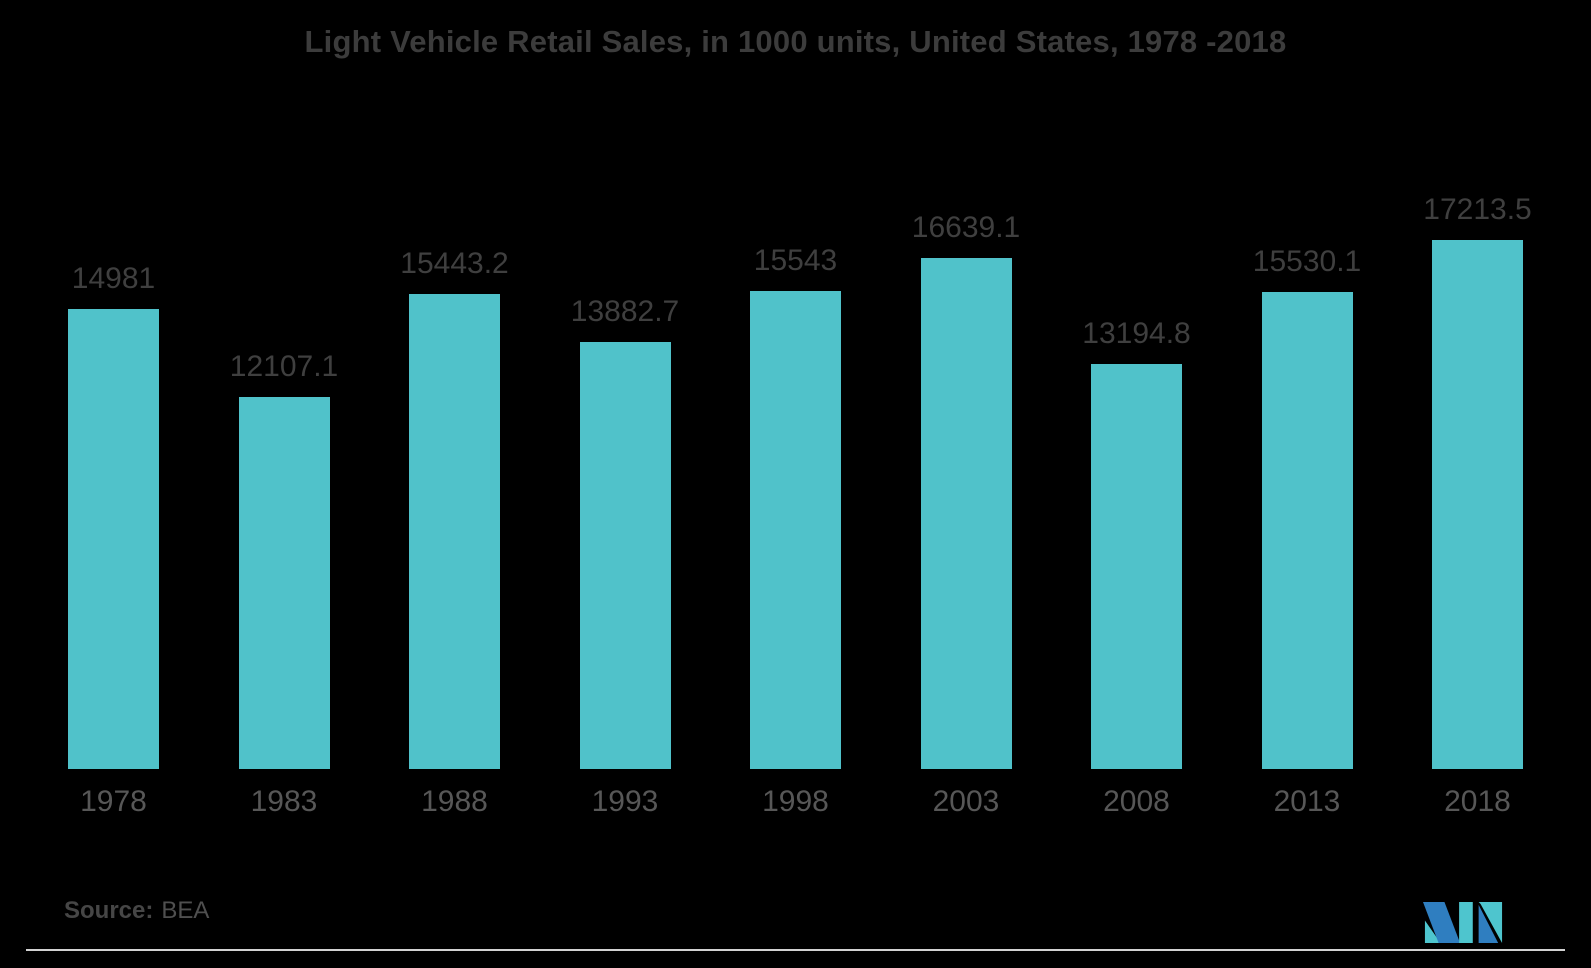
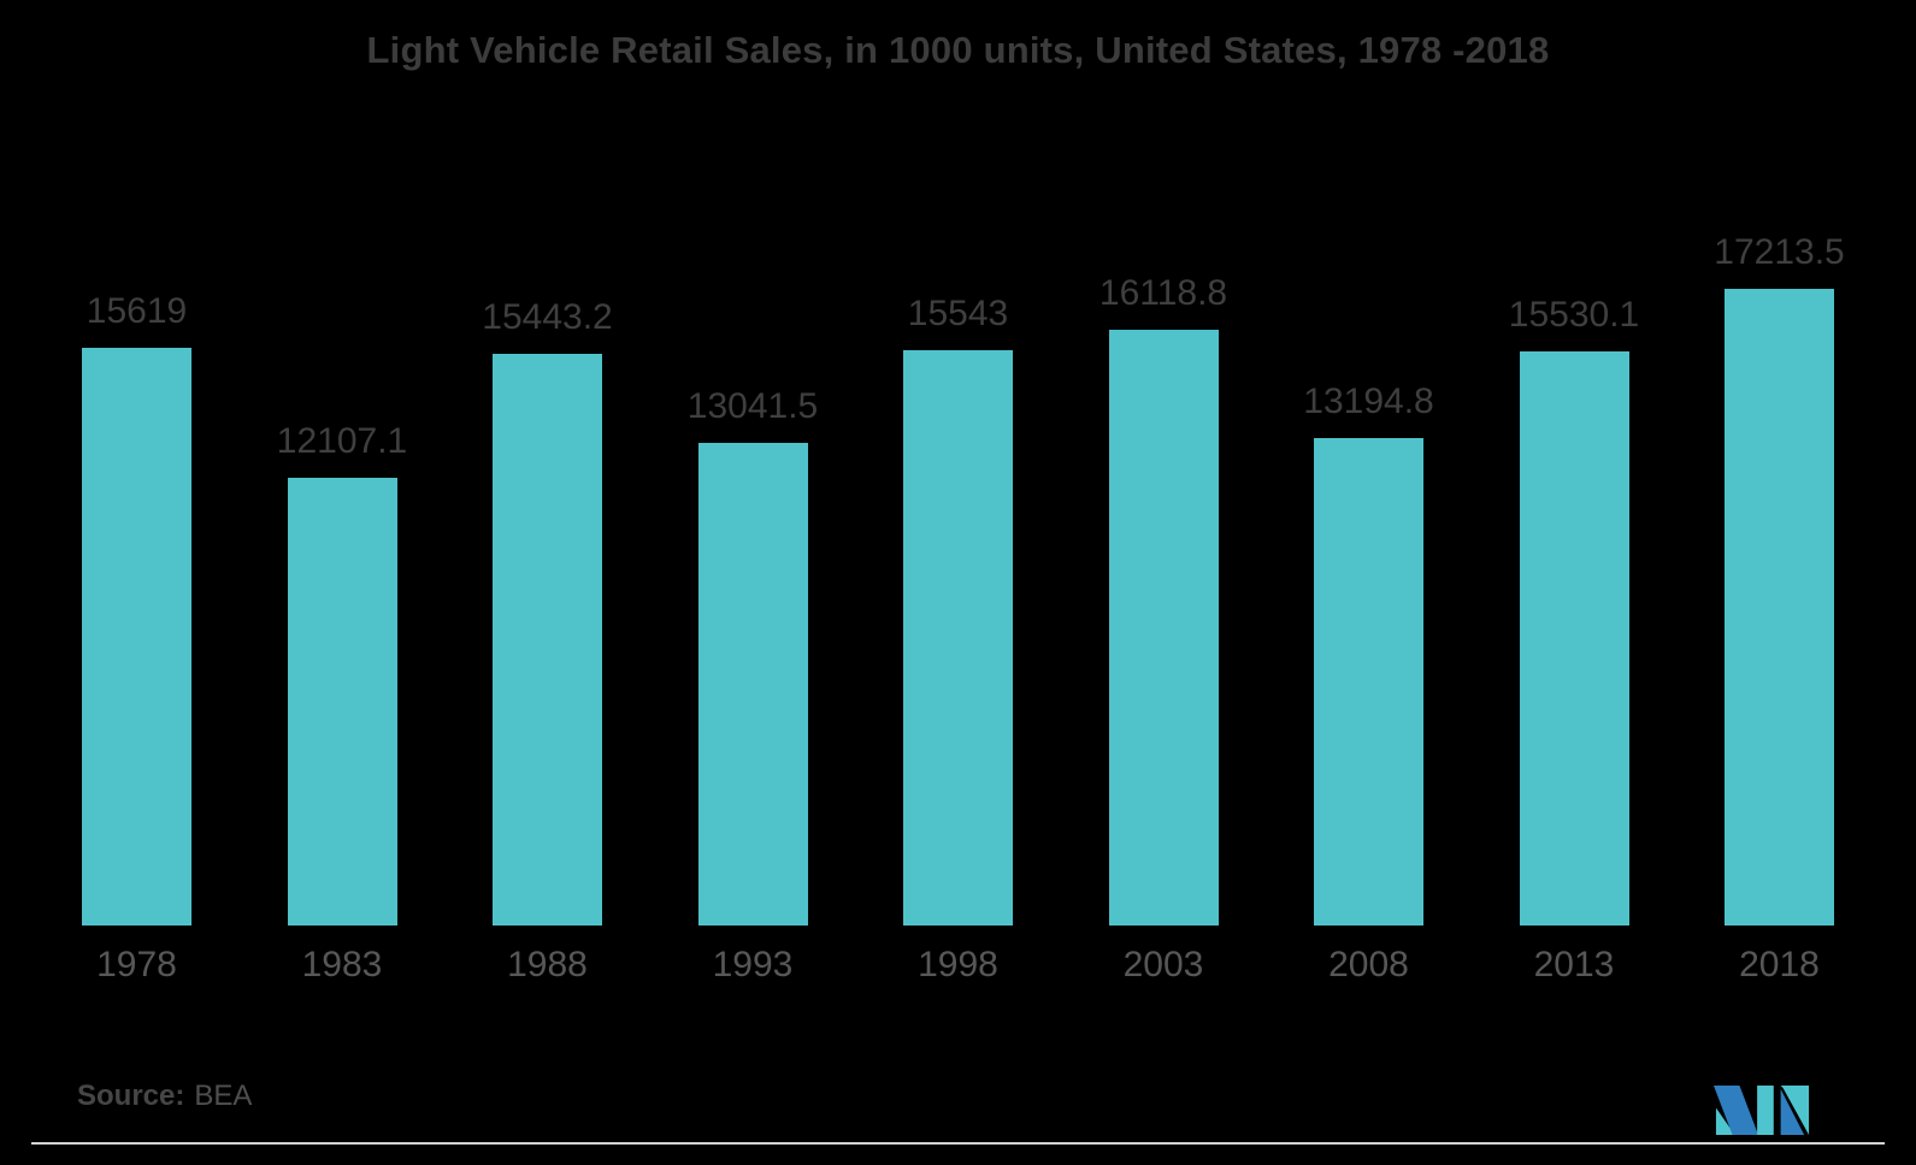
1978: 14981 -> 15619
1993: 13882.7 -> 13041.5
2003: 16639.1 -> 16118.8
